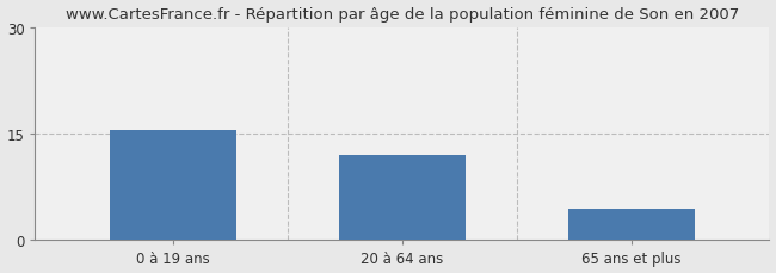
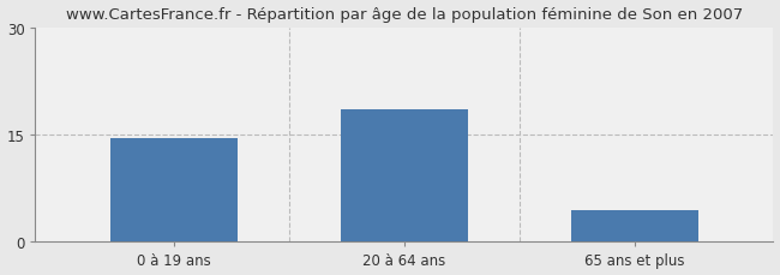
0 à 19 ans: 15.6 -> 14.5
20 à 64 ans: 12.0 -> 18.5
